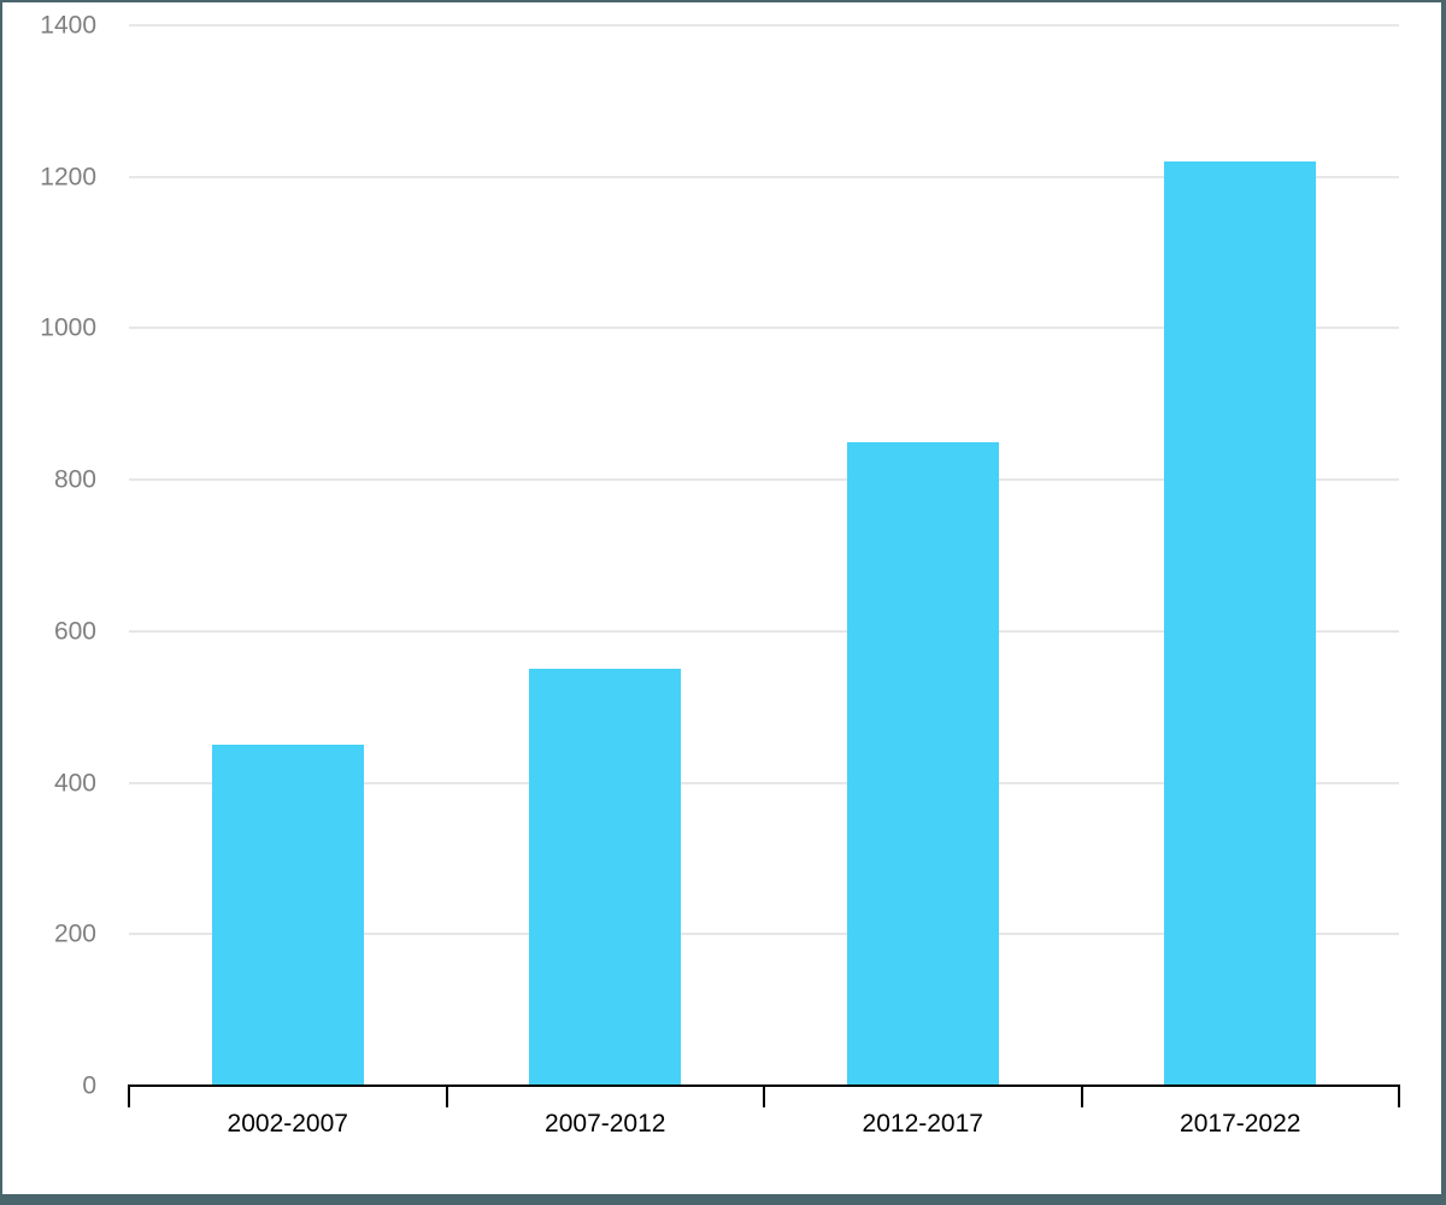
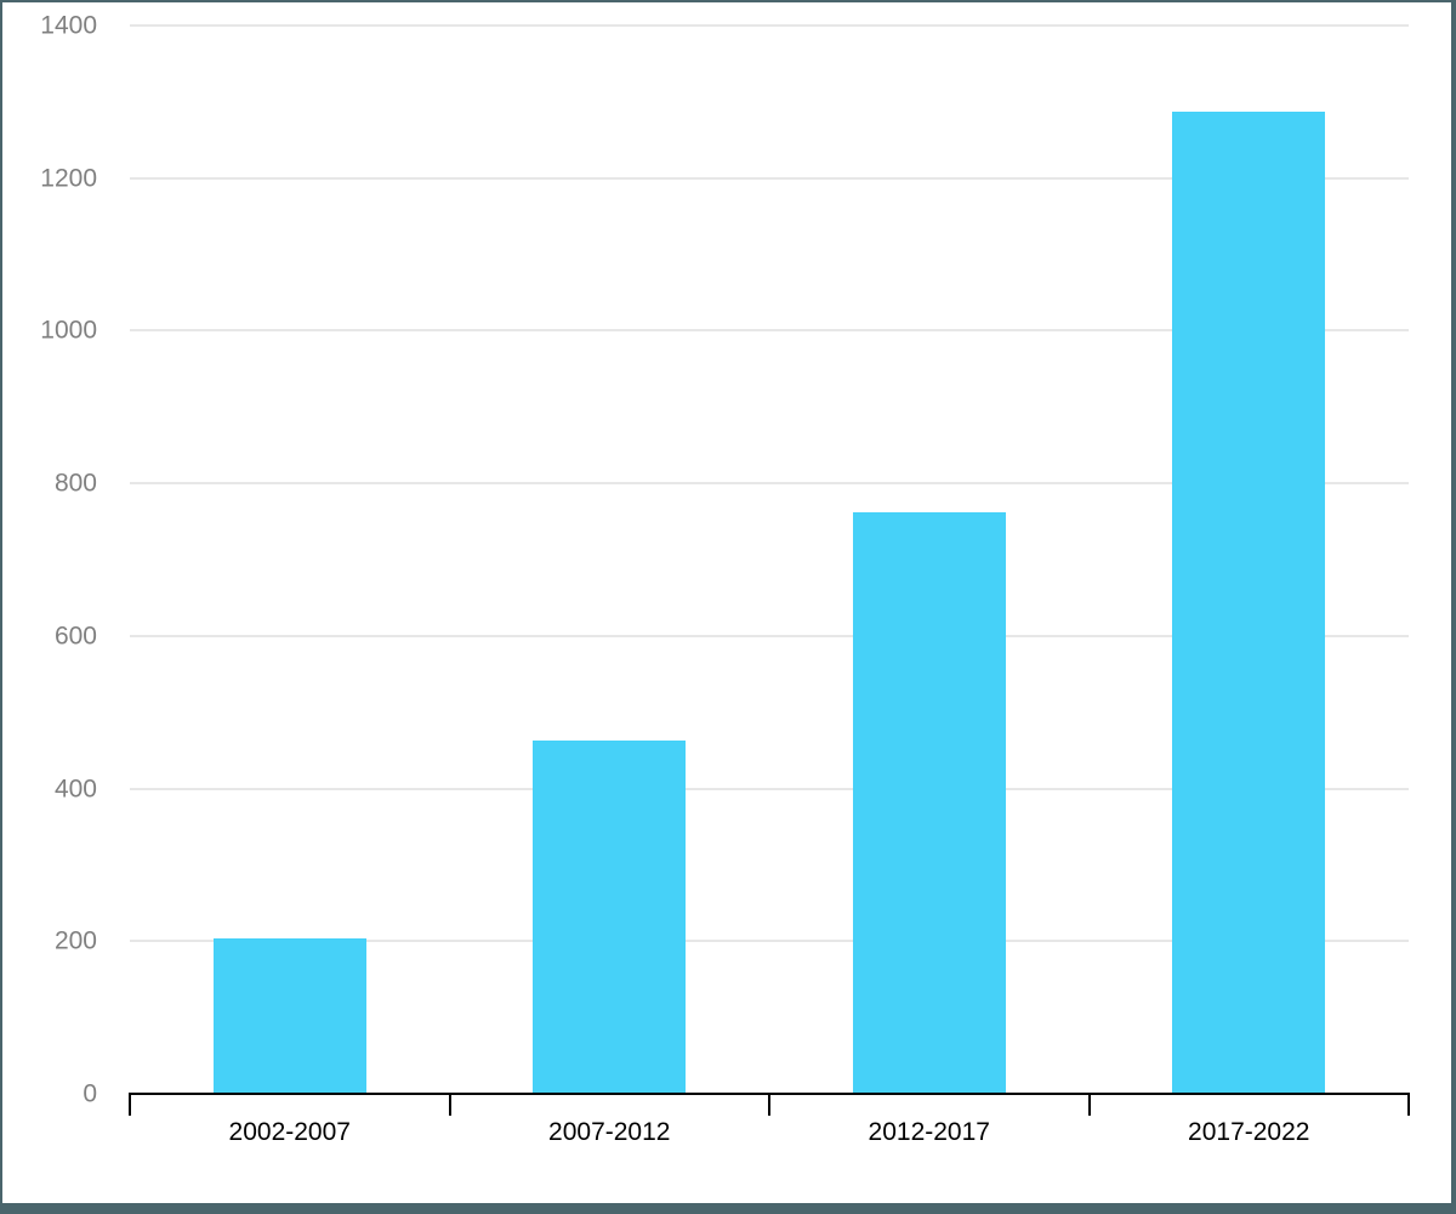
2002-2007: 450 -> 200
2007-2012: 550 -> 460
2012-2017: 850 -> 760
2017-2022: 1220 -> 1290
